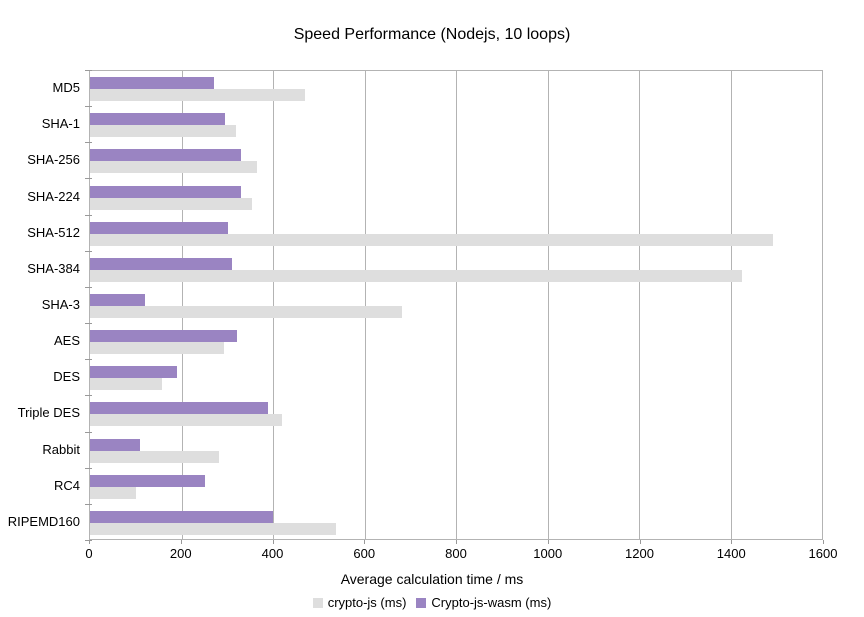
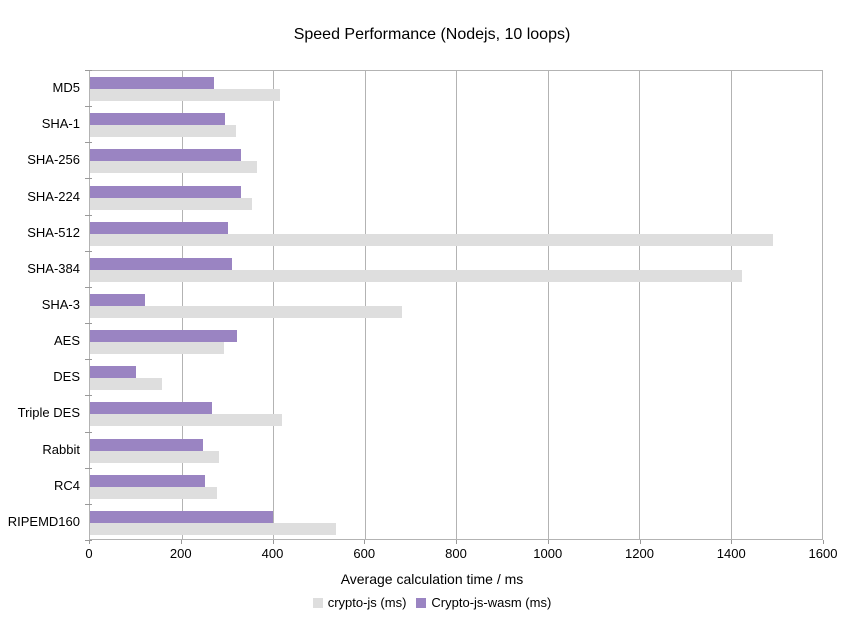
crypto-js (ms)/MD5: 470 -> 420
Crypto-js-wasm (ms)/DES: 190 -> 100
Crypto-js-wasm (ms)/Triple DES: 390 -> 270
Crypto-js-wasm (ms)/Rabbit: 110 -> 250
crypto-js (ms)/RC4: 100 -> 280
